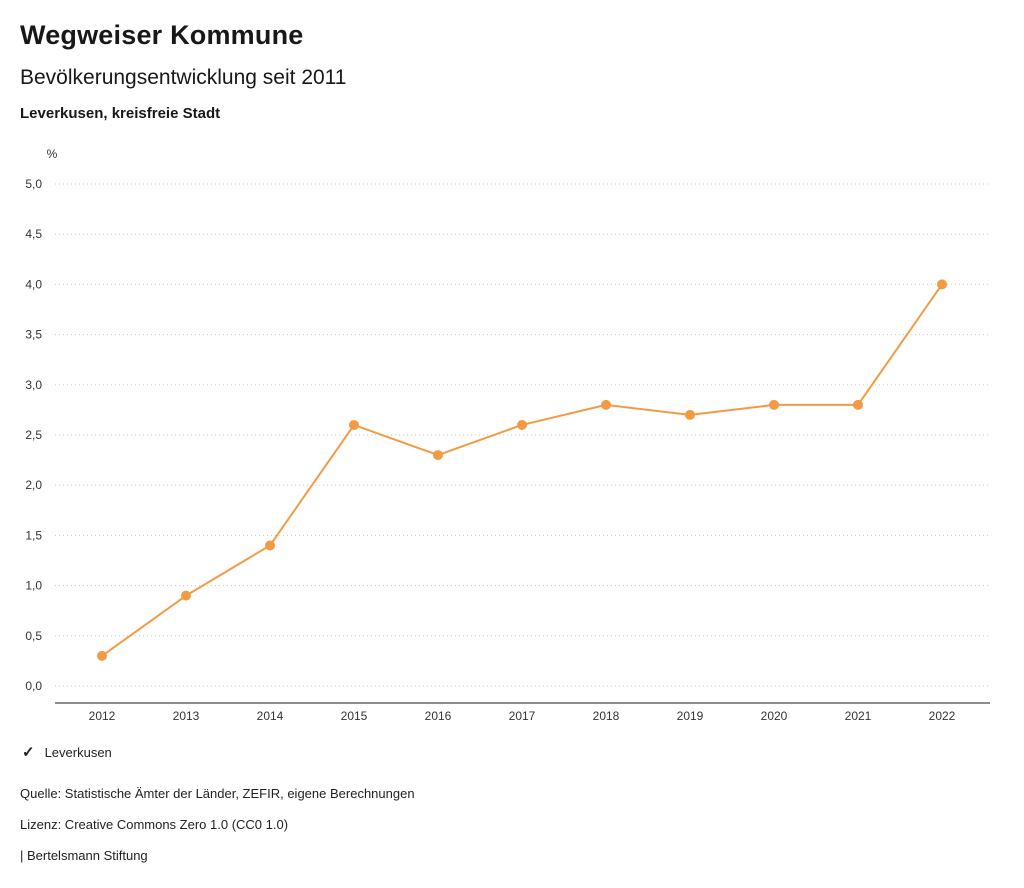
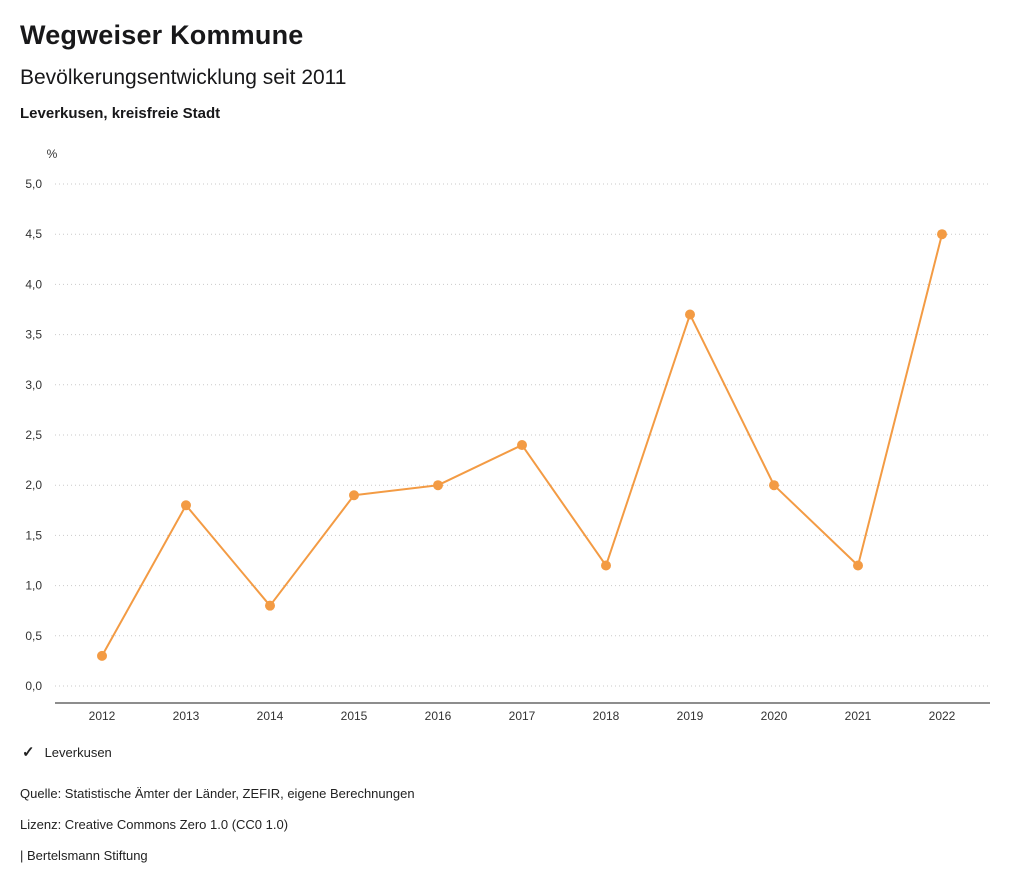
2013: 0,9 -> 1,8
2014: 1,4 -> 0,8
2015: 2,6 -> 1,9
2016: 2,3 -> 2,0
2017: 2,6 -> 2,4
2018: 2,8 -> 1,2
2019: 2,7 -> 3,7
2020: 2,8 -> 2,0
2021: 2,8 -> 1,2
2022: 4,0 -> 4,5
